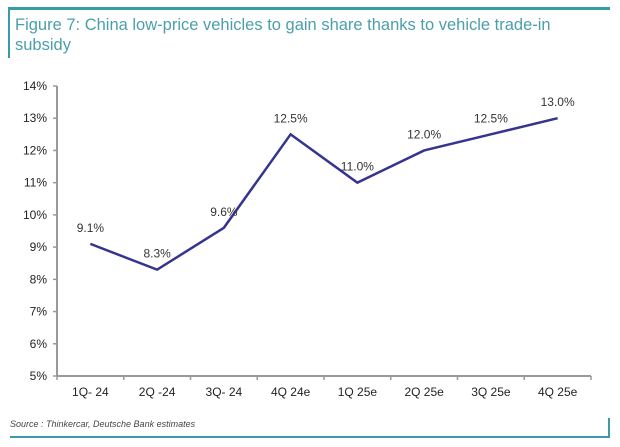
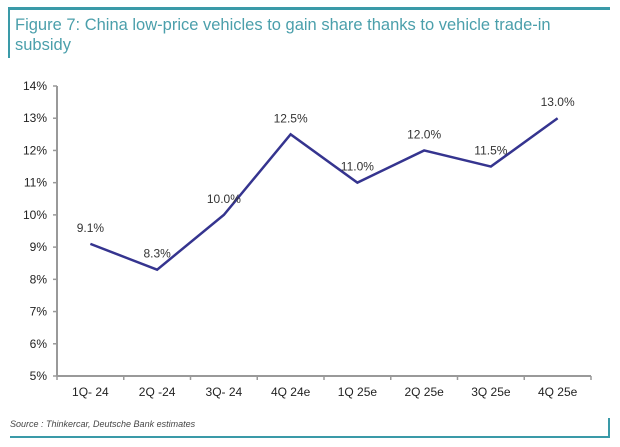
3Q- 24: 9.6% -> 10.0%
3Q 25e: 12.5% -> 11.5%
